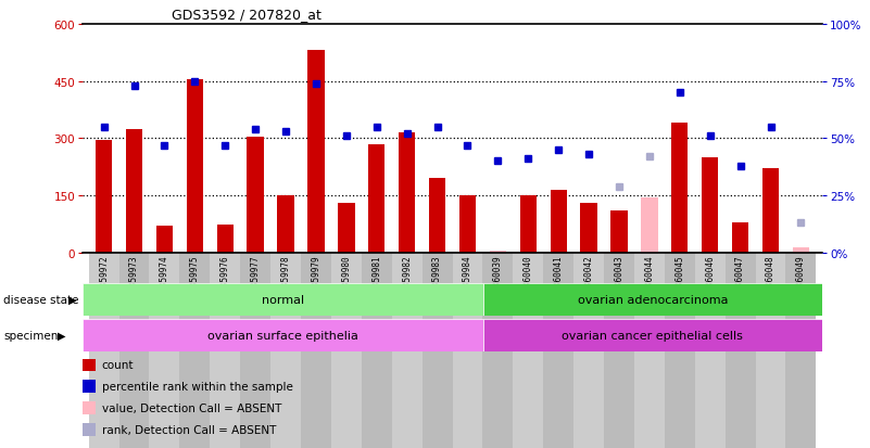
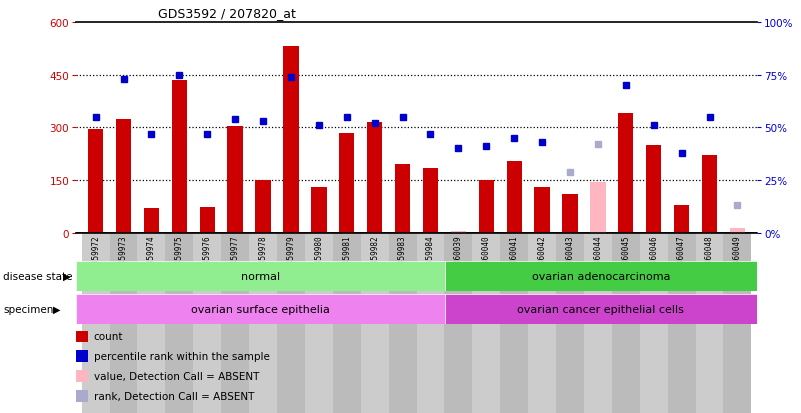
GSM359975: 455 -> 435
GSM359984: 150 -> 185
GSM360041: 165 -> 205
